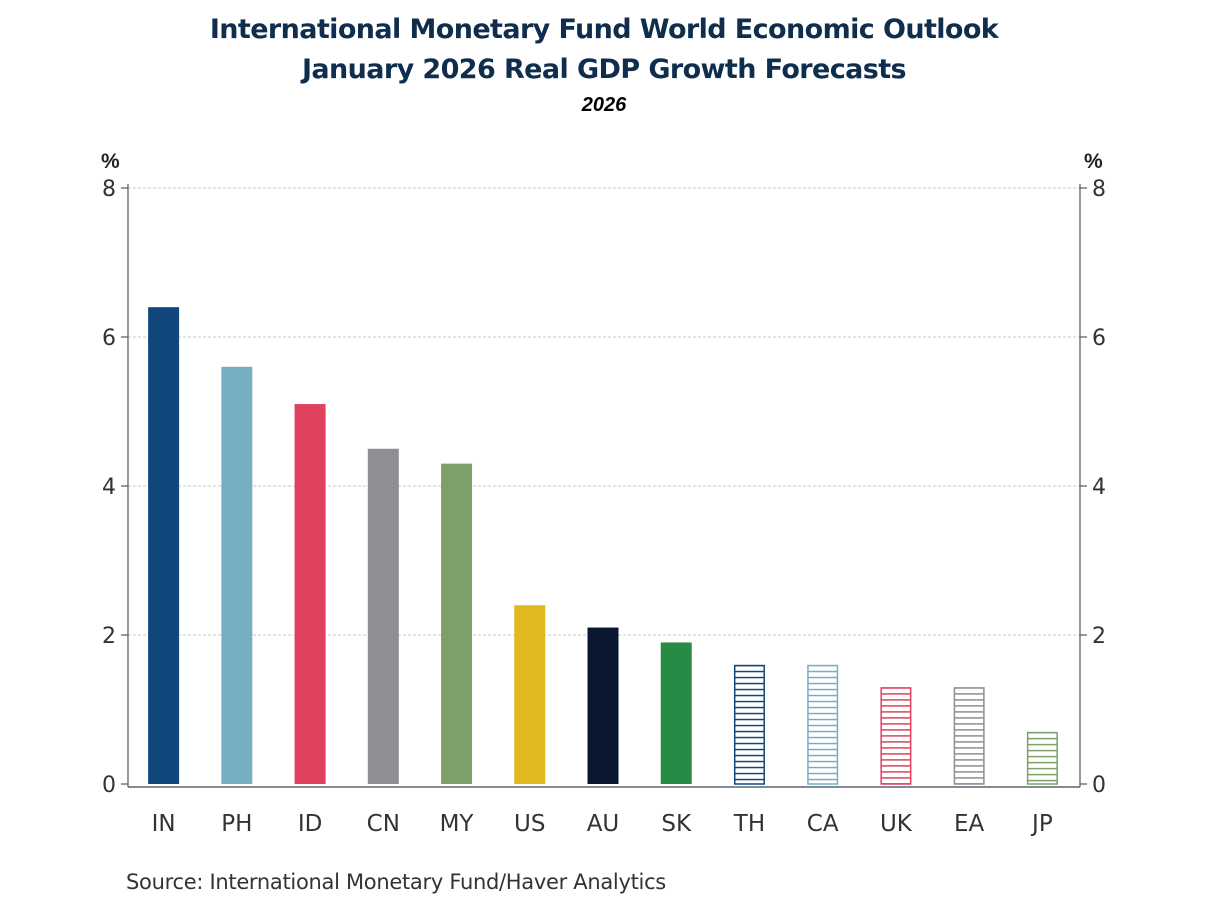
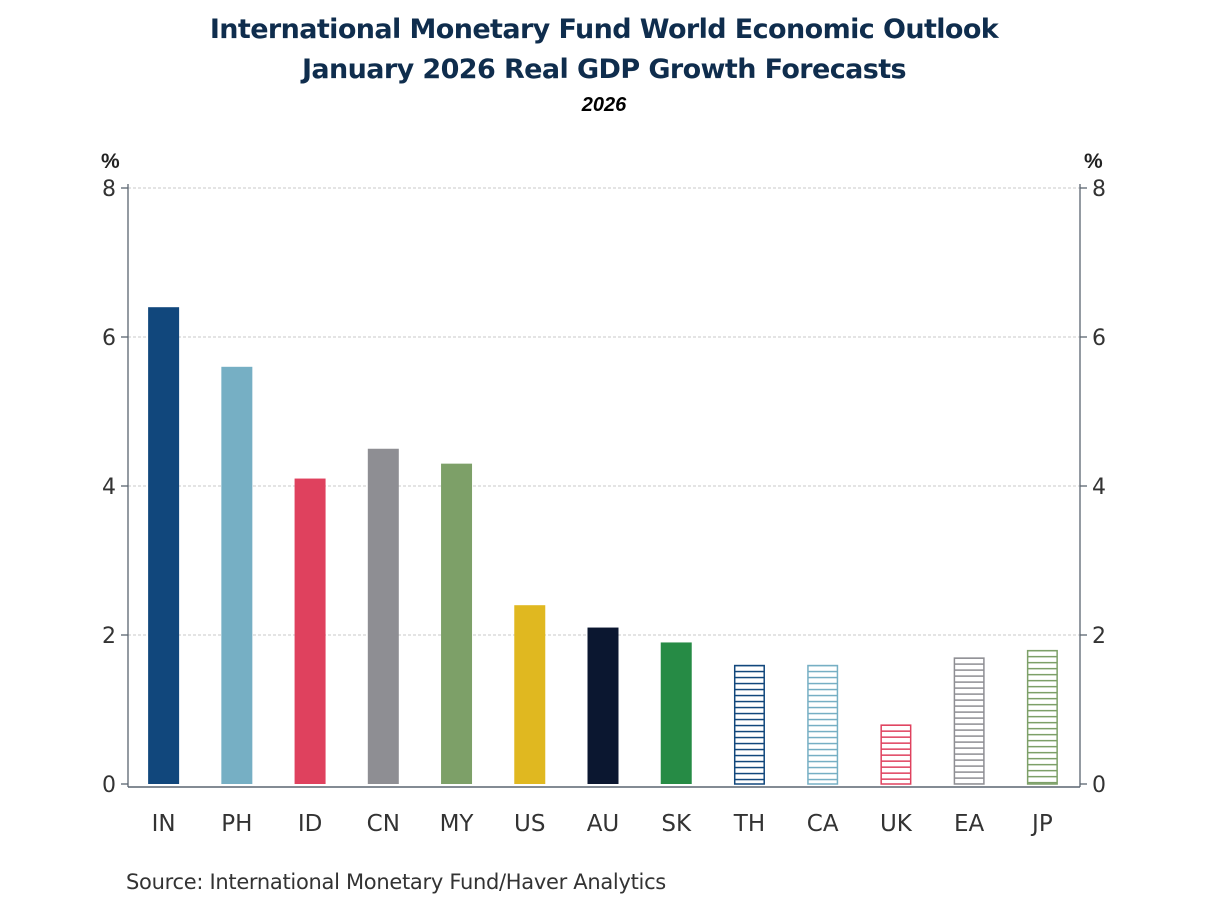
ID: 5.1 -> 4.1
UK: 1.3 -> 0.8
EA: 1.3 -> 1.7
JP: 0.7 -> 1.8
